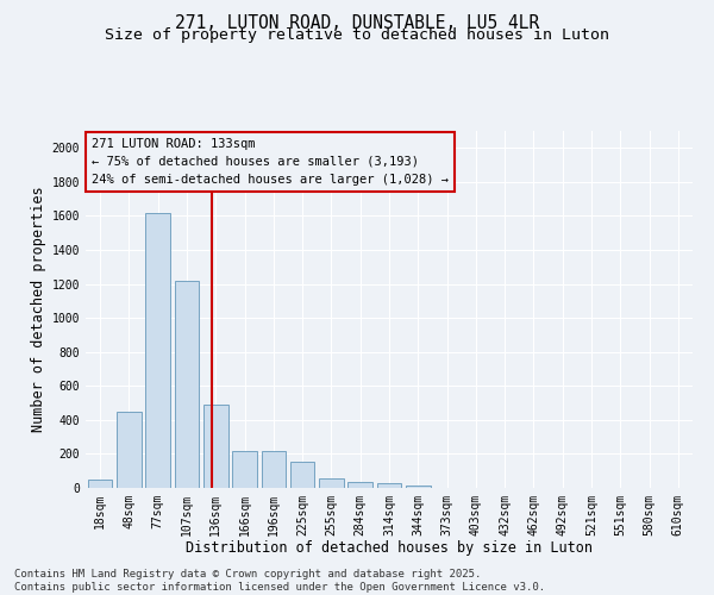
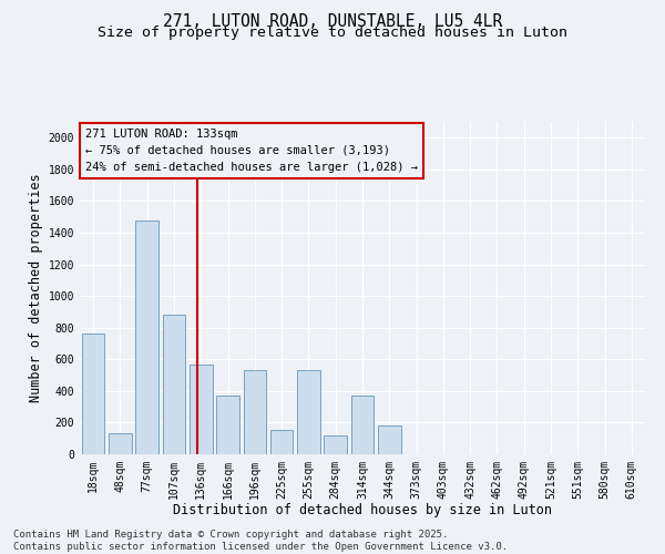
18sqm: 50 -> 760
48sqm: 450 -> 130
77sqm: 1620 -> 1480
107sqm: 1220 -> 880
136sqm: 490 -> 570
166sqm: 220 -> 370
196sqm: 220 -> 530
255sqm: 60 -> 530
284sqm: 40 -> 120
314sqm: 30 -> 370
344sqm: 20 -> 180
